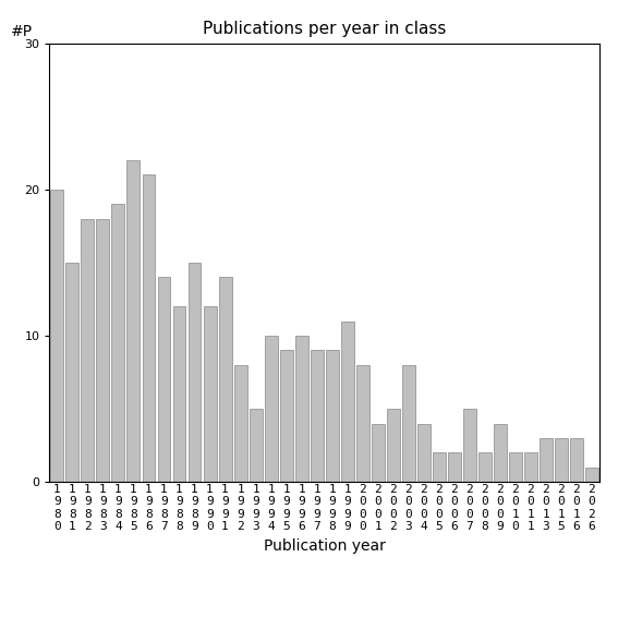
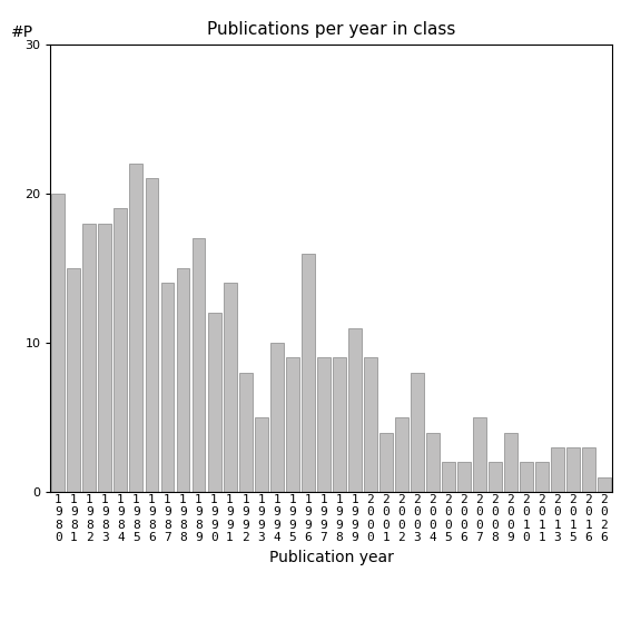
1 9 8 8: 12 -> 15
1 9 8 9: 15 -> 17
1 9 9 6: 10 -> 16
2 0 0 0: 8 -> 9
